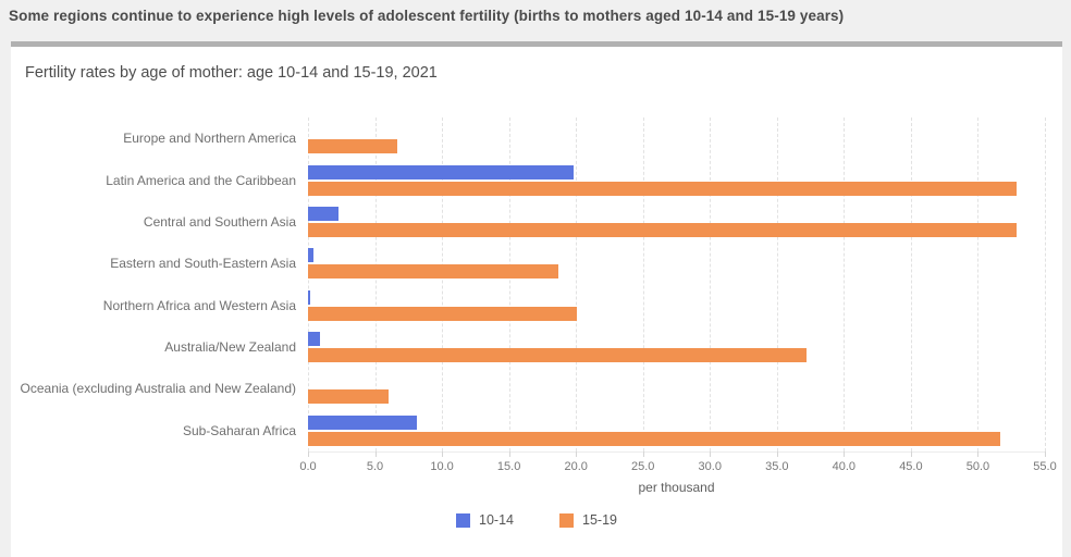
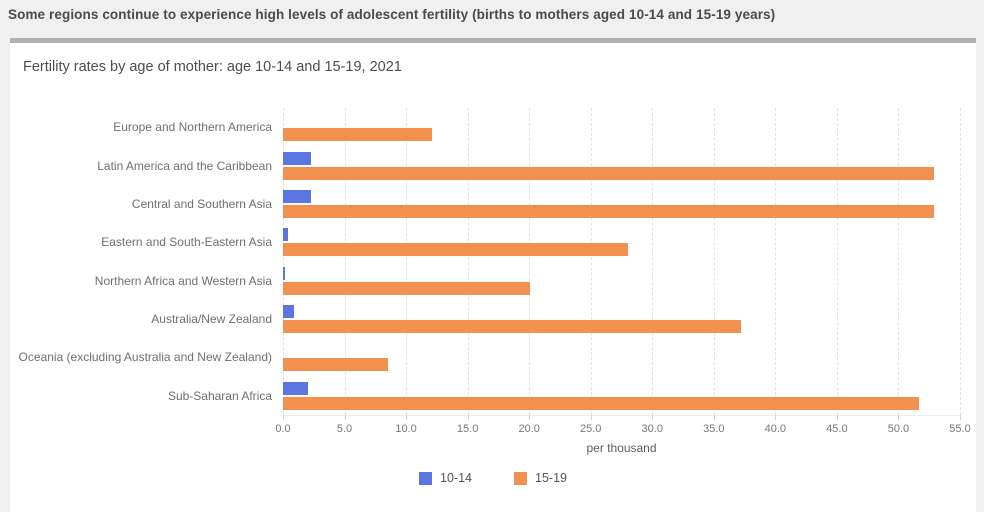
15-19/Europe and Northern America: 6.7 -> 12.1
10-14/Latin America and the Caribbean: 19.8 -> 2.3
15-19/Eastern and South-Eastern Asia: 18.7 -> 28.0
15-19/Oceania (excluding Australia and New Zealand): 6.0 -> 8.5
10-14/Sub-Saharan Africa: 8.1 -> 2.0
